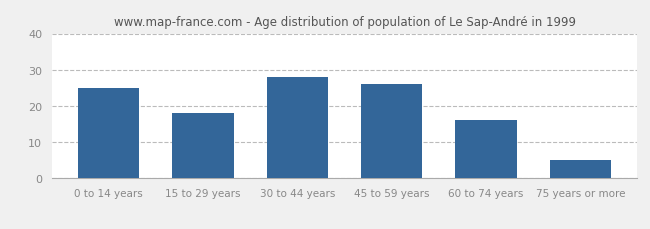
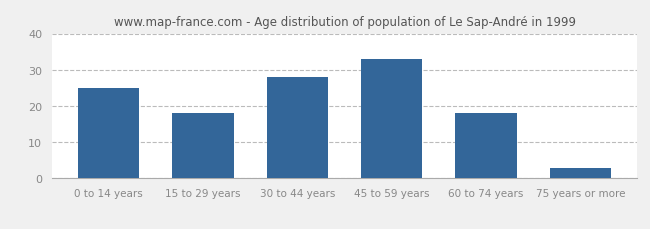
45 to 59 years: 26 -> 33
60 to 74 years: 16 -> 18
75 years or more: 5 -> 3
